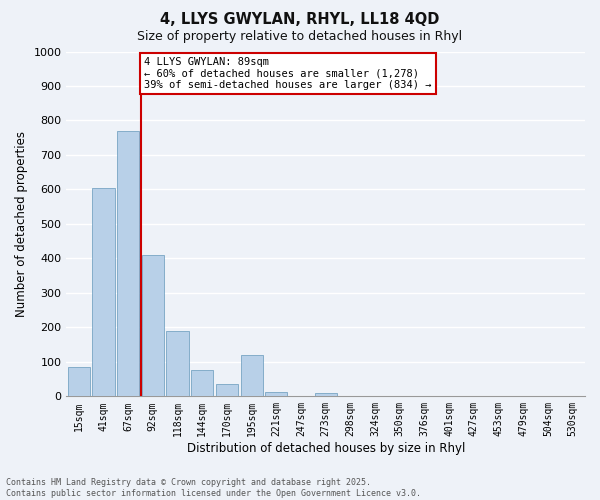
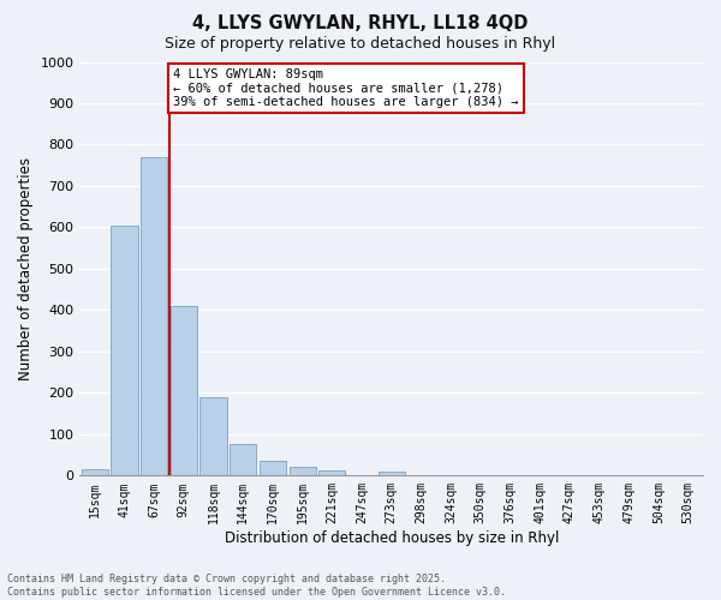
15sqm: 85 -> 15
195sqm: 120 -> 20
